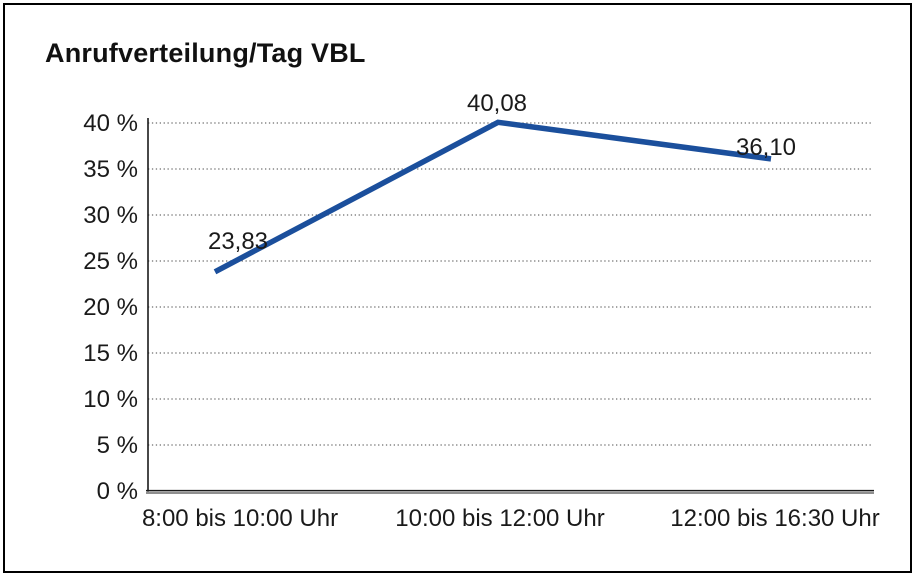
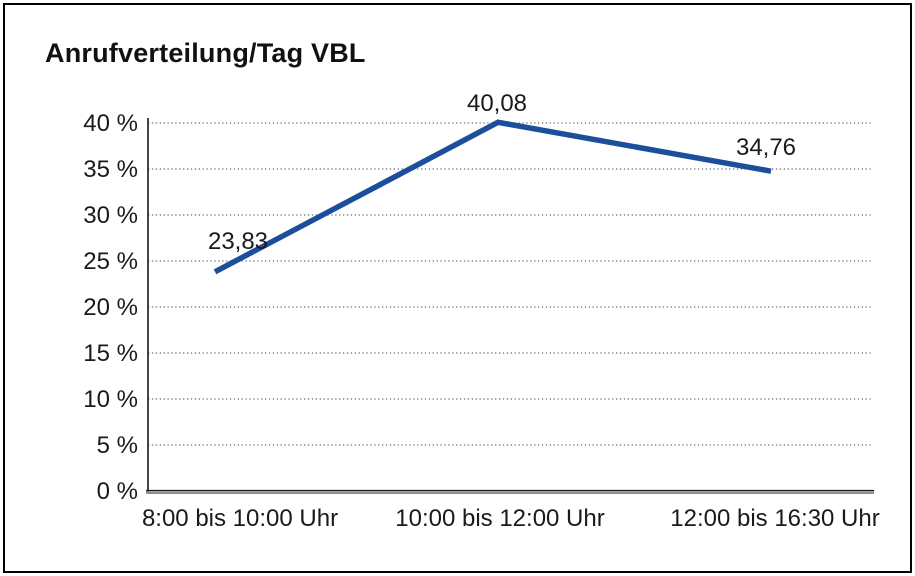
12:00 bis 16:30 Uhr: 36,10 -> 34,76
